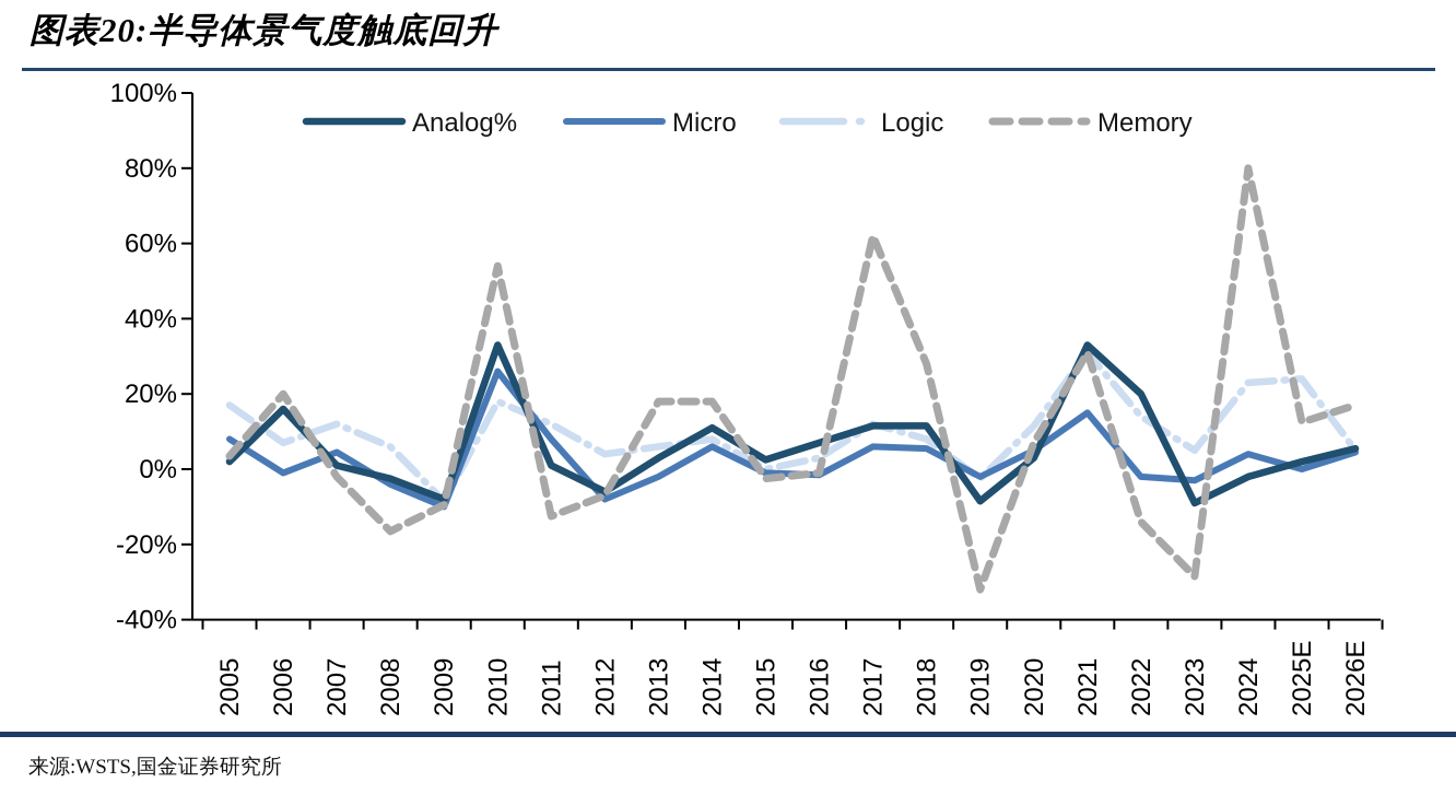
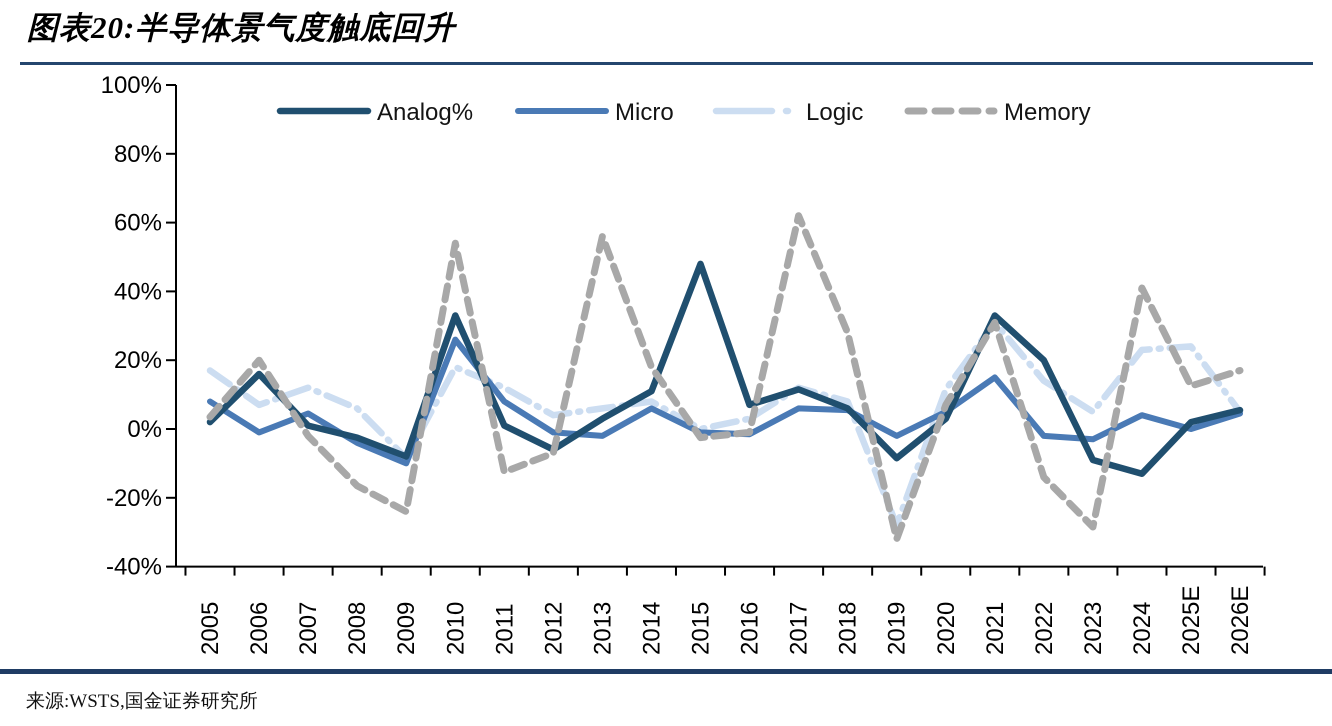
Memory/2009: -10% -> -24%
Micro/2012: -8% -> -1%
Memory/2013: 18% -> 56%
Analog%/2015: 2% -> 48%
Analog%/2018: 12% -> 6%
Logic/2019: -2% -> -28%
Analog%/2024: -2% -> -13%
Memory/2024: 80% -> 41%
